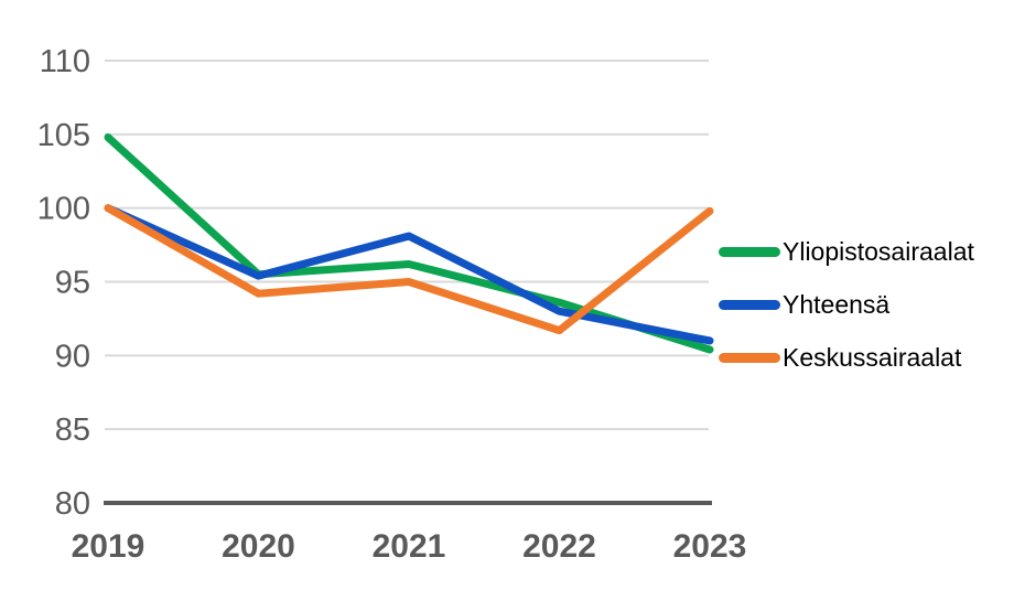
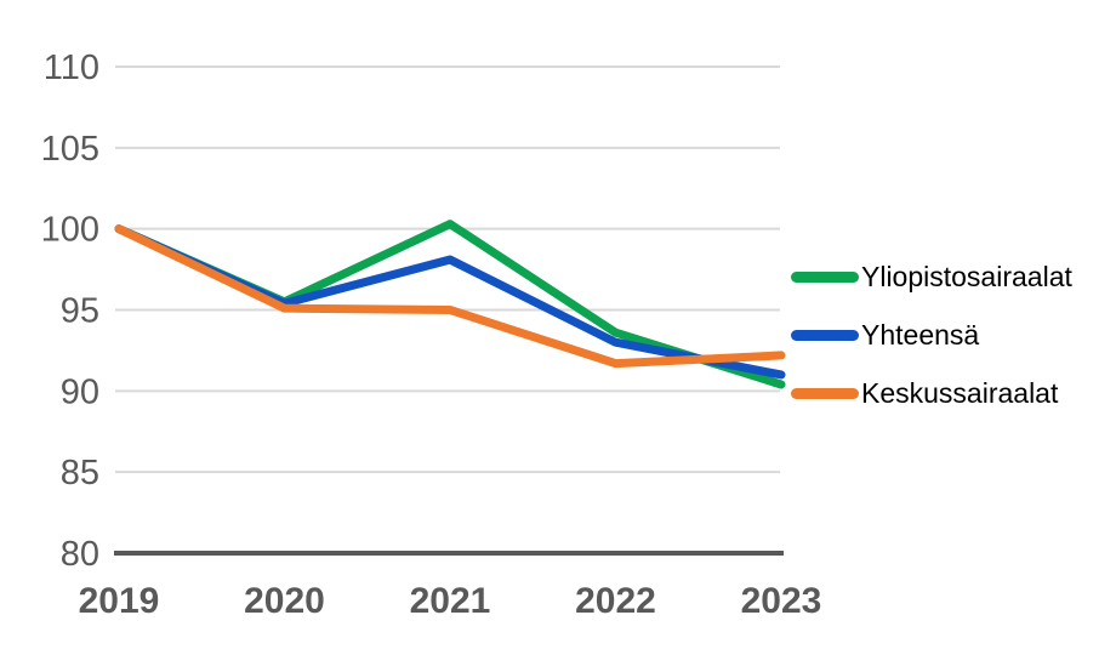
Yliopistosairaalat/2019: 104.8 -> 100.0
Keskussairaalat/2020: 94.2 -> 95.1
Yliopistosairaalat/2021: 96.2 -> 100.3
Keskussairaalat/2023: 99.8 -> 92.2
